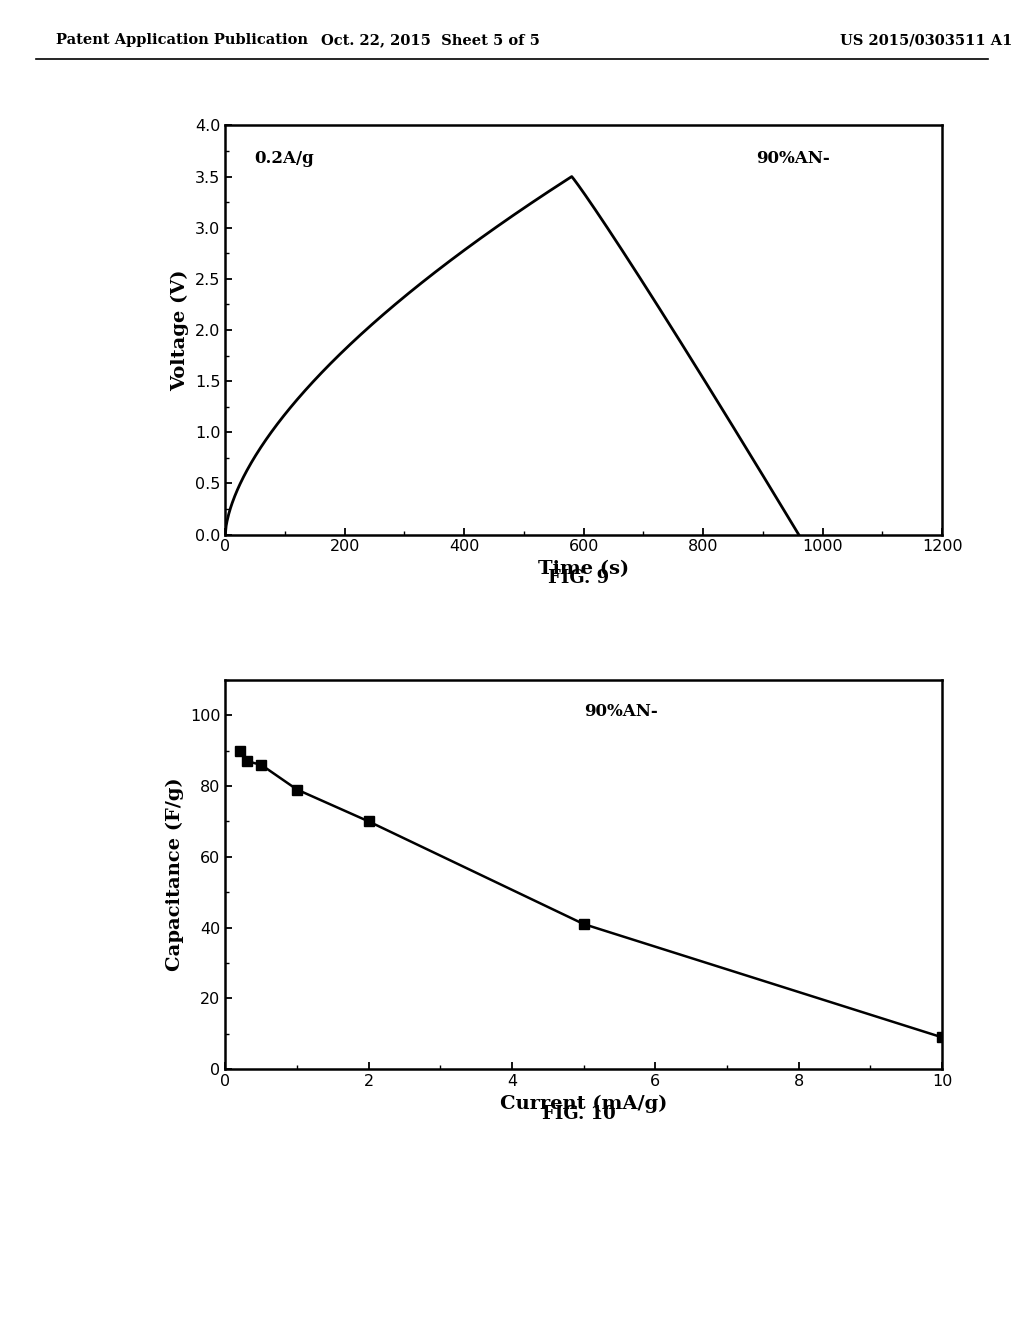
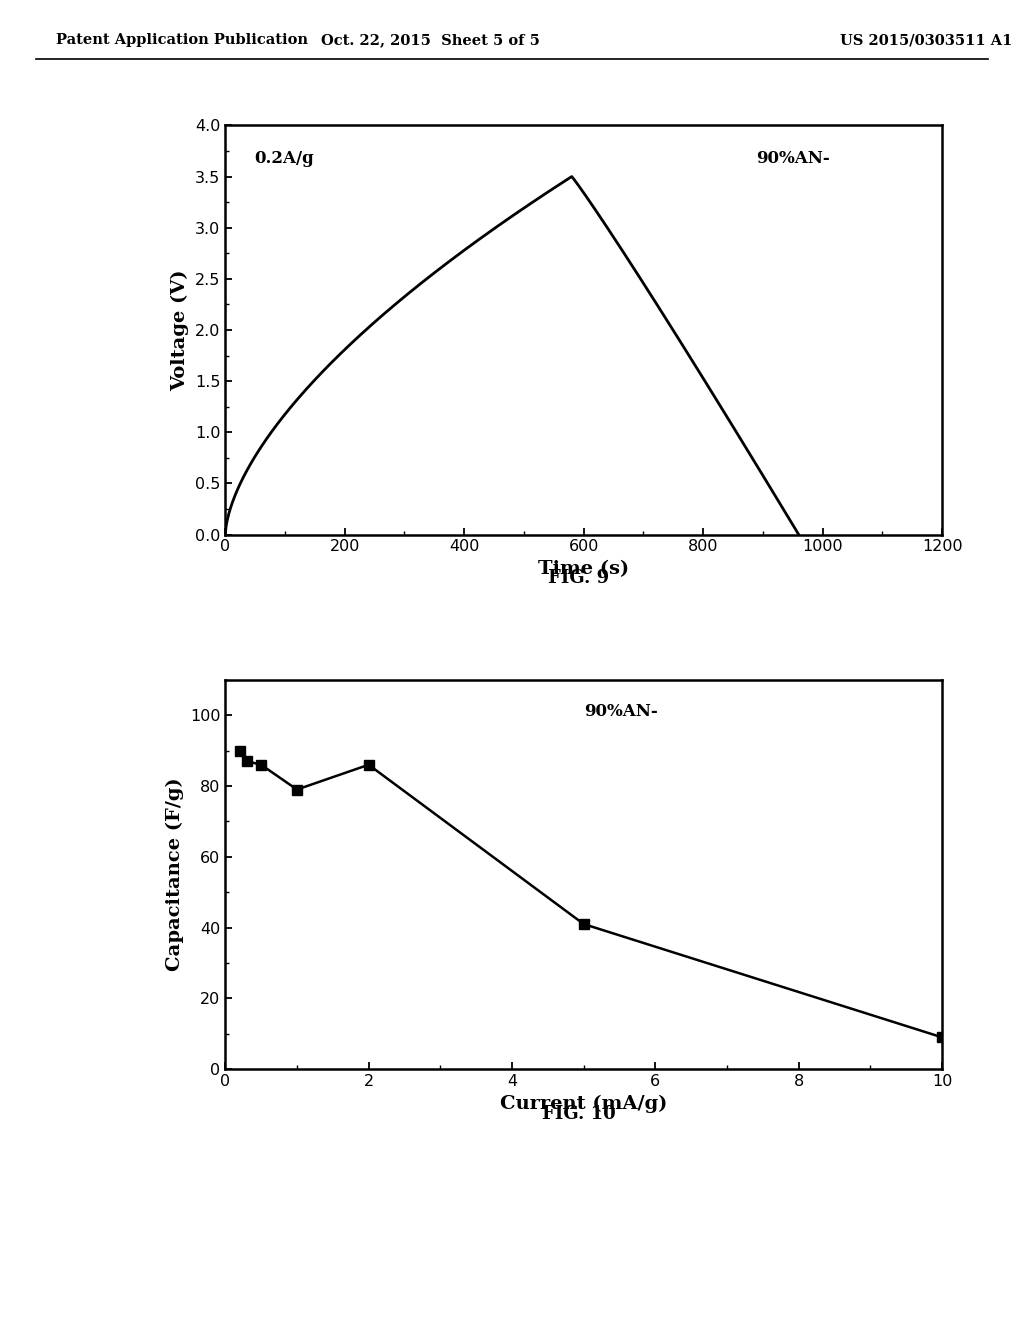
2: 70 -> 86
